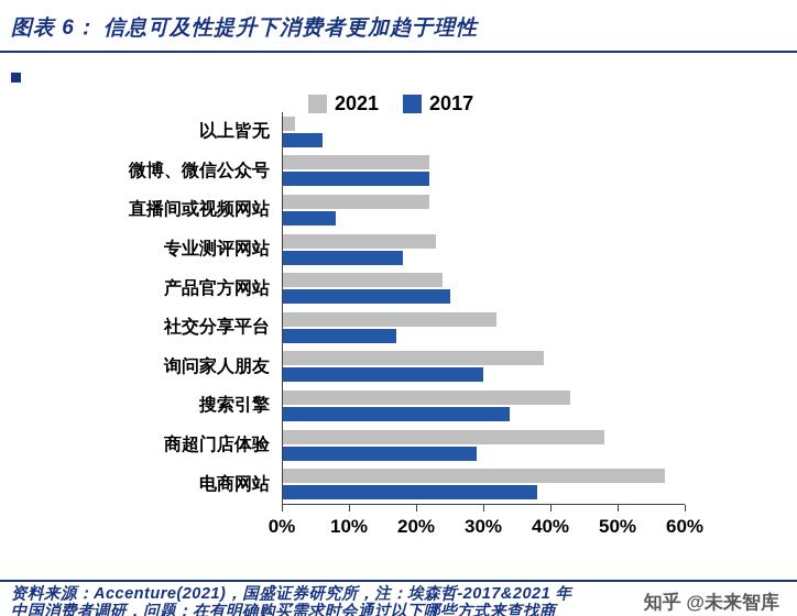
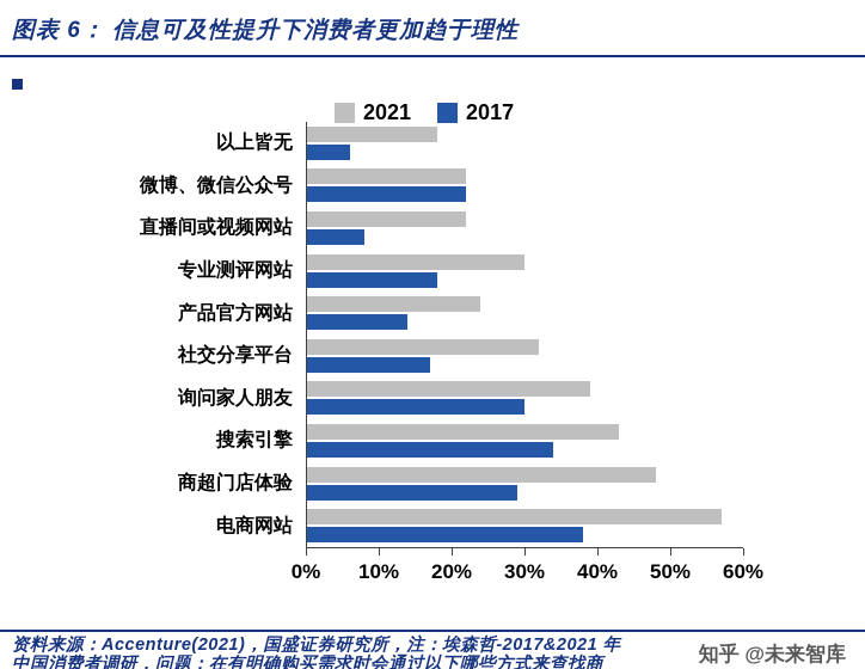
2021/以上皆无: 2% -> 18%
2021/专业测评网站: 23% -> 30%
2017/产品官方网站: 25% -> 14%
